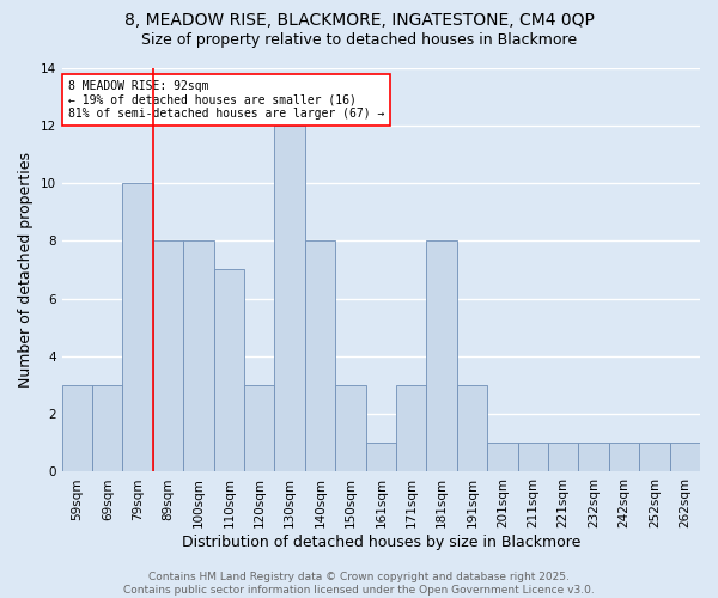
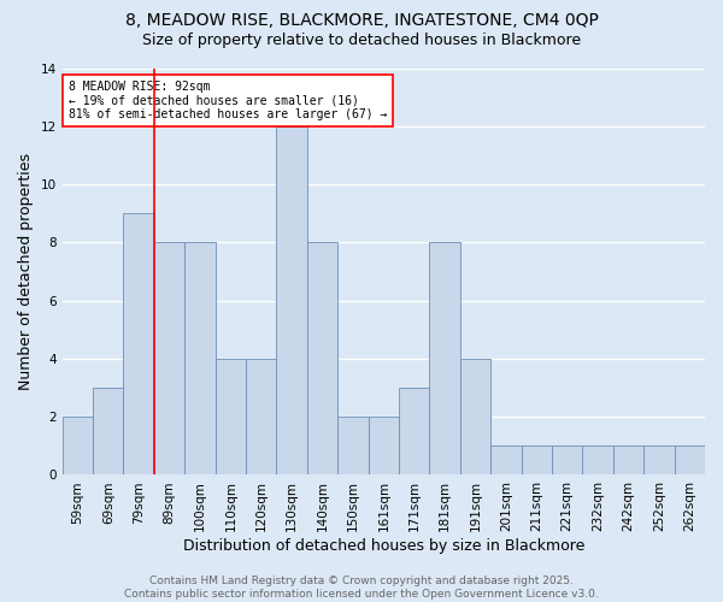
59sqm: 3 -> 2
79sqm: 10 -> 9
110sqm: 7 -> 4
120sqm: 3 -> 4
150sqm: 3 -> 2
161sqm: 1 -> 2
191sqm: 3 -> 4
